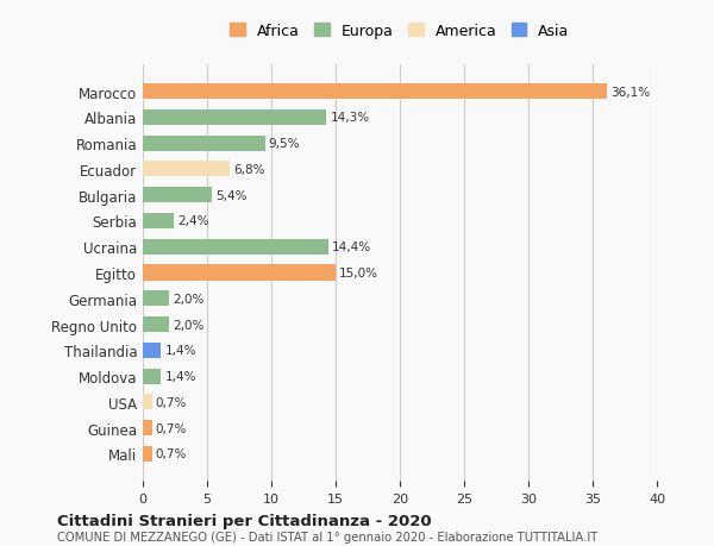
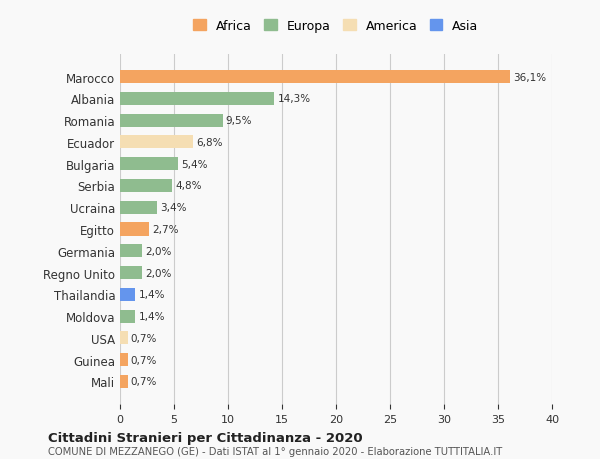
Serbia: 2,4% -> 4,8%
Ucraina: 14,4% -> 3,4%
Egitto: 15,0% -> 2,7%
